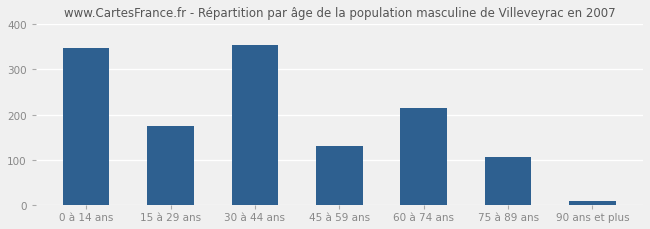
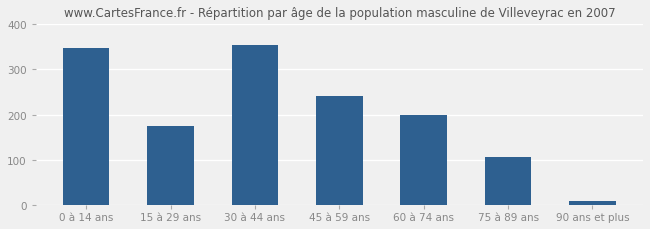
45 à 59 ans: 130 -> 242
60 à 74 ans: 215 -> 200
